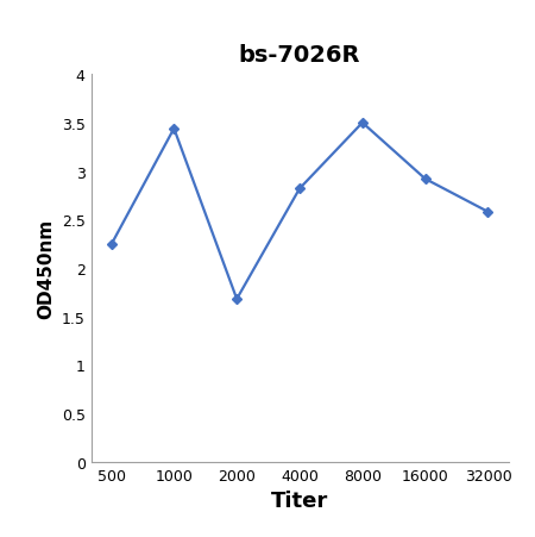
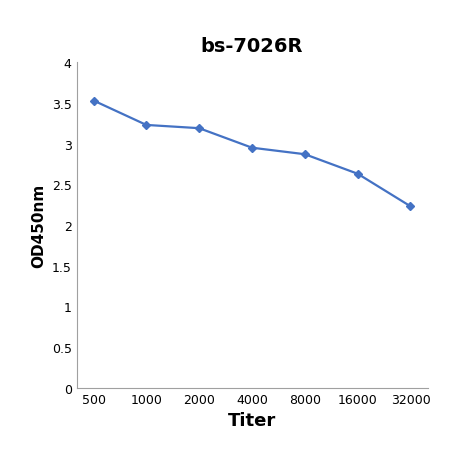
500: 2.24 -> 3.53
1000: 3.44 -> 3.23
2000: 1.68 -> 3.19
4000: 2.82 -> 2.95
8000: 3.50 -> 2.87
16000: 2.92 -> 2.63
32000: 2.58 -> 2.23
